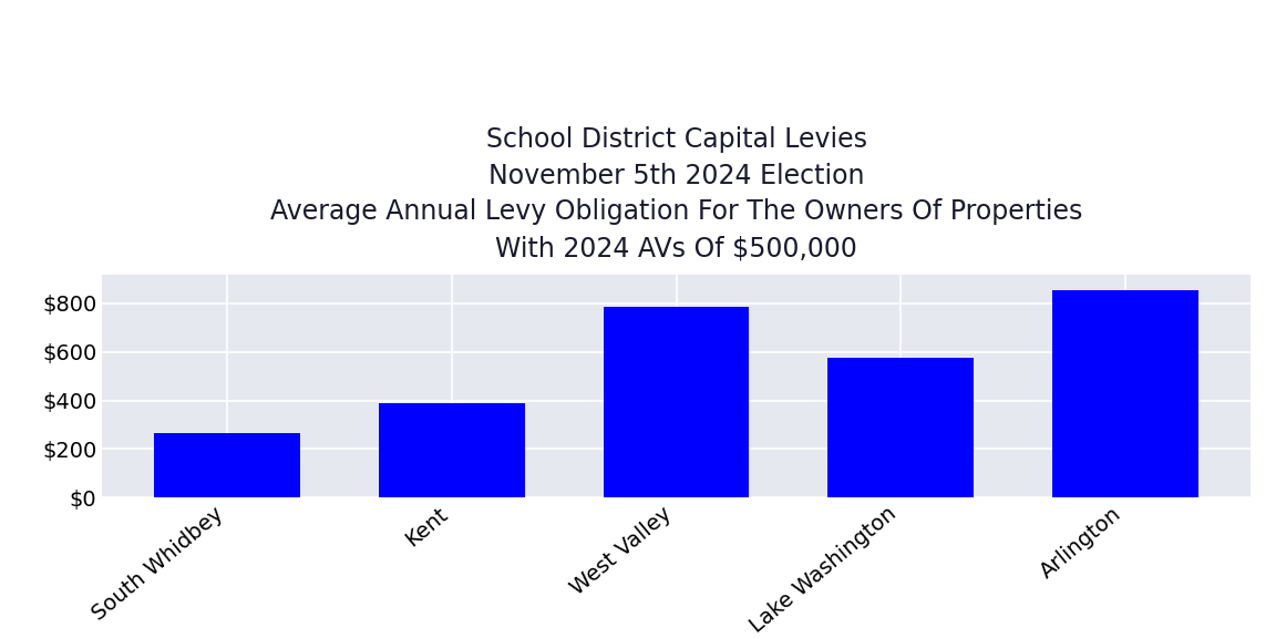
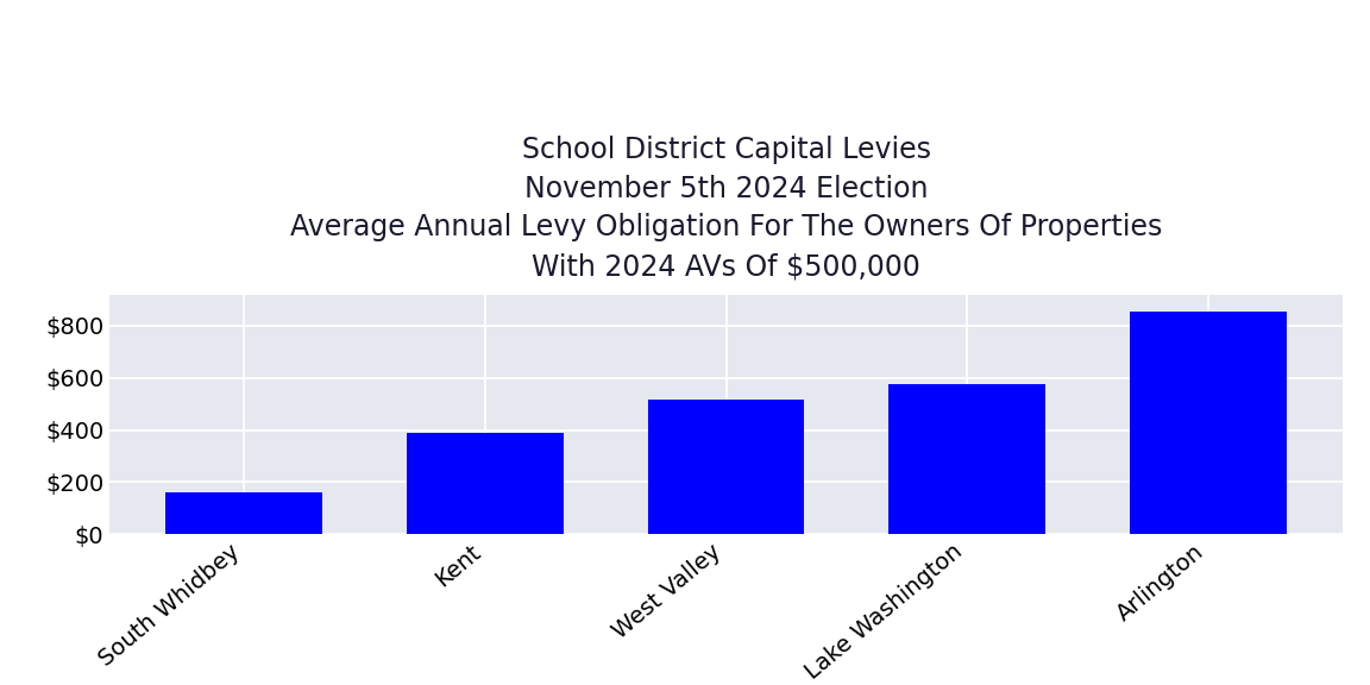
South Whidbey: $265 -> $160
West Valley: $785 -> $515
